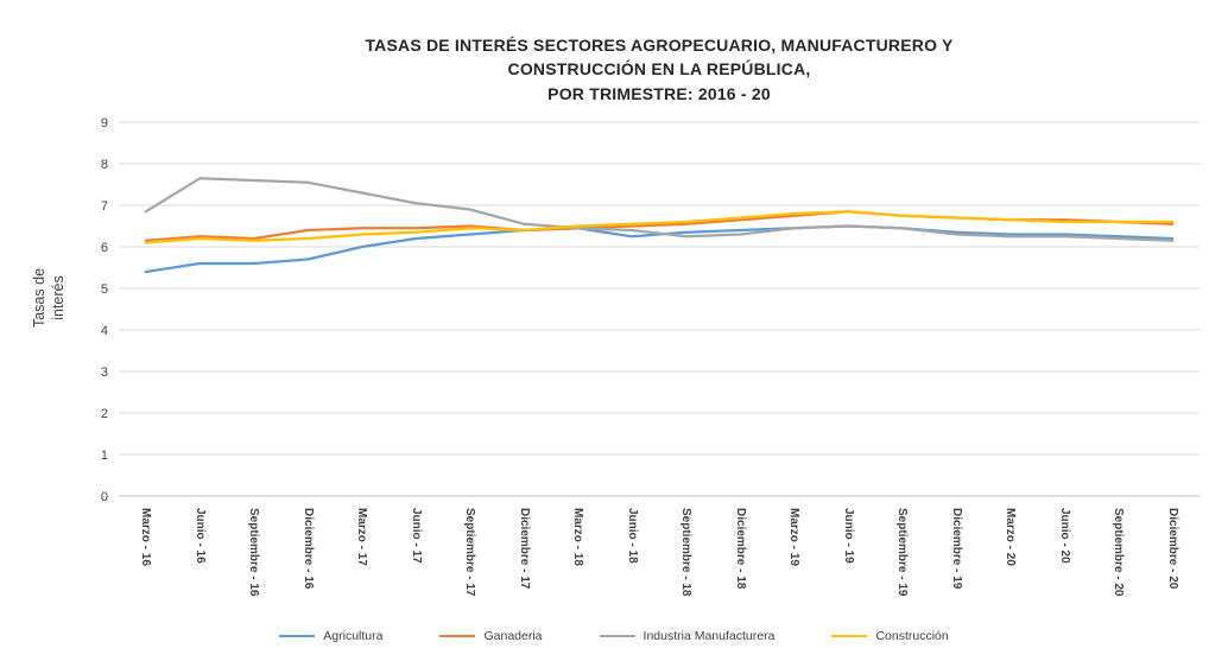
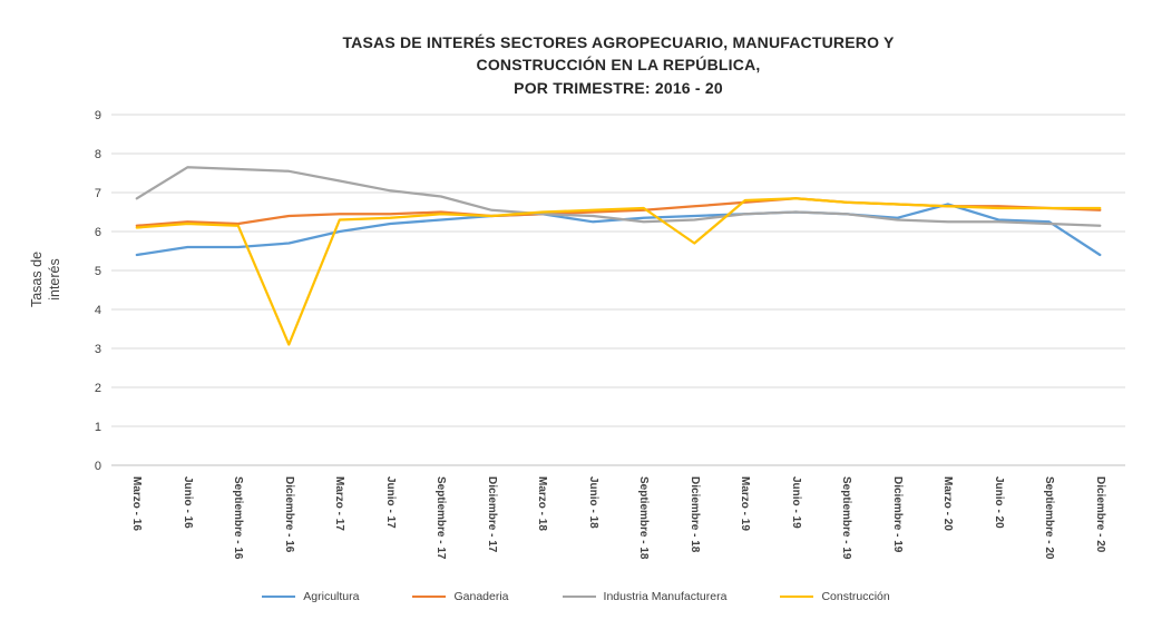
Construcción/Diciembre - 16: 6.2 -> 3.1
Construcción/Diciembre - 18: 6.7 -> 5.7
Agricultura/Marzo - 20: 6.3 -> 6.7
Agricultura/Diciembre - 20: 6.2 -> 5.4
